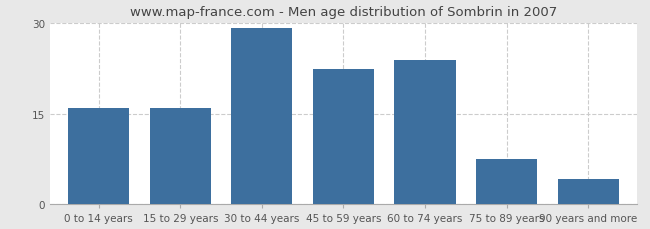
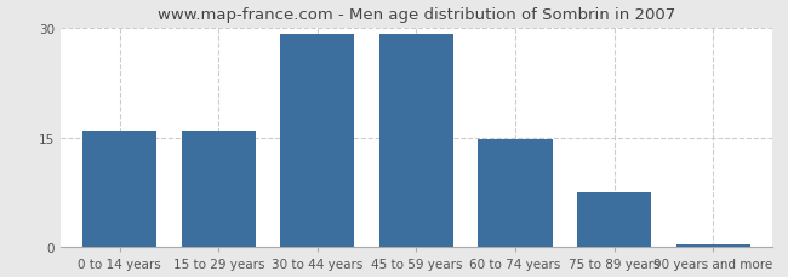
45 to 59 years: 22.4 -> 29.2
60 to 74 years: 23.8 -> 14.7
90 years and more: 4.2 -> 0.4
